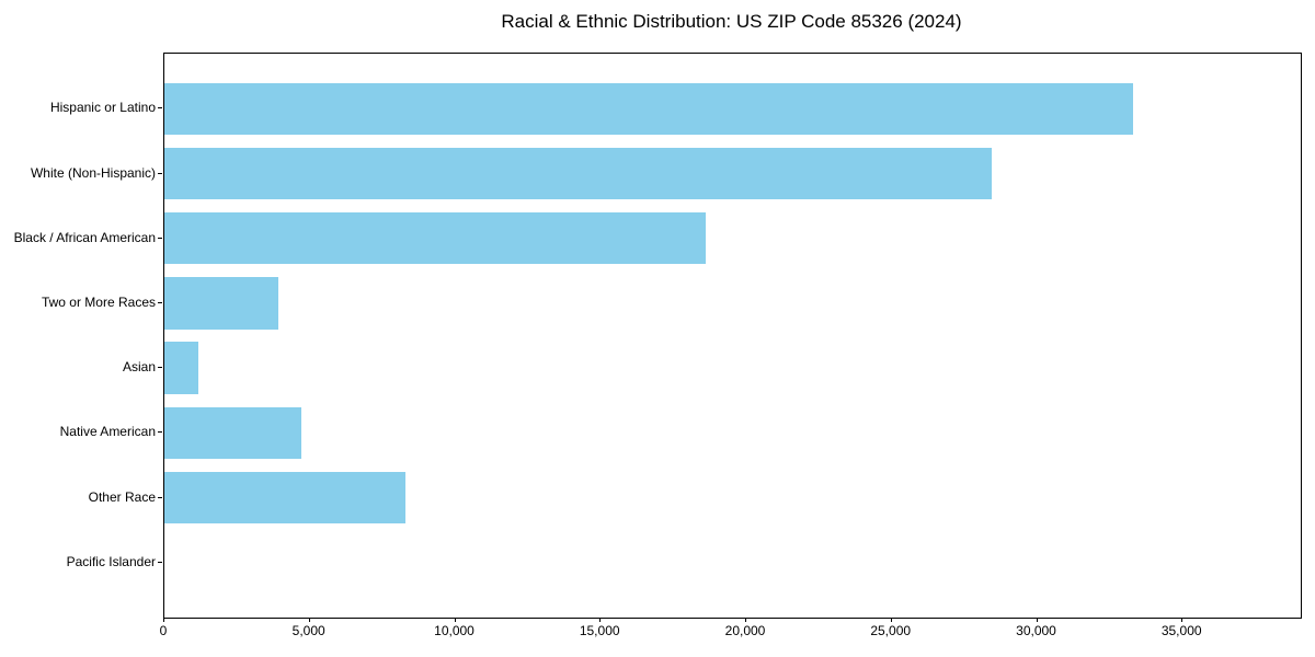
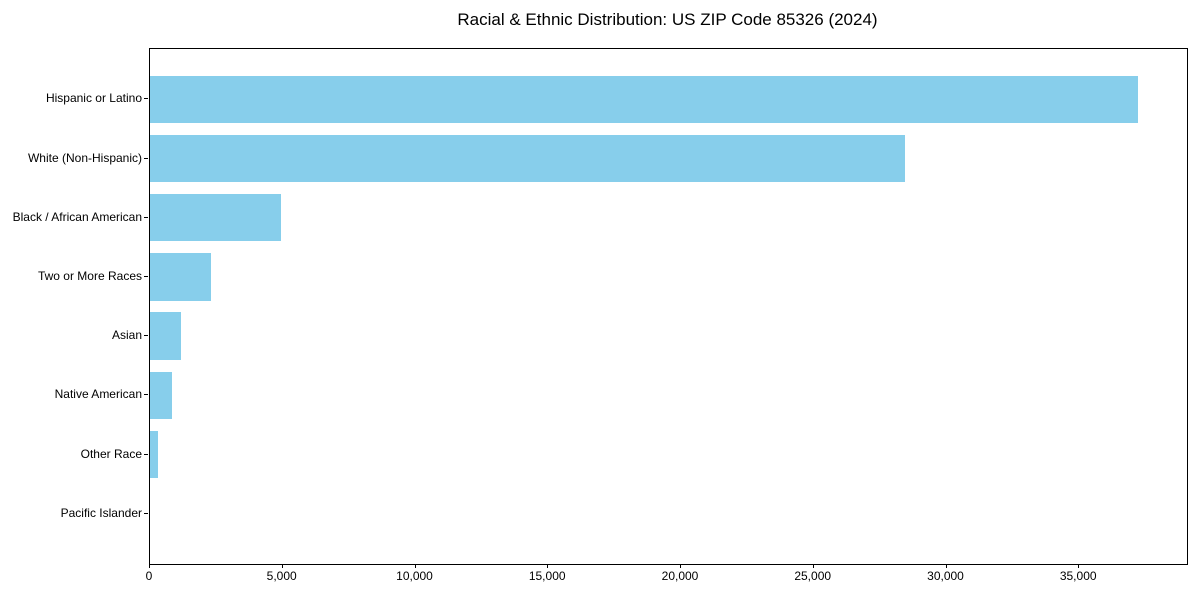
Hispanic or Latino: 33300 -> 37200
Black / African American: 18600 -> 5000
Two or More Races: 3900 -> 2300
Native American: 4700 -> 800
Other Race: 8300 -> 300
